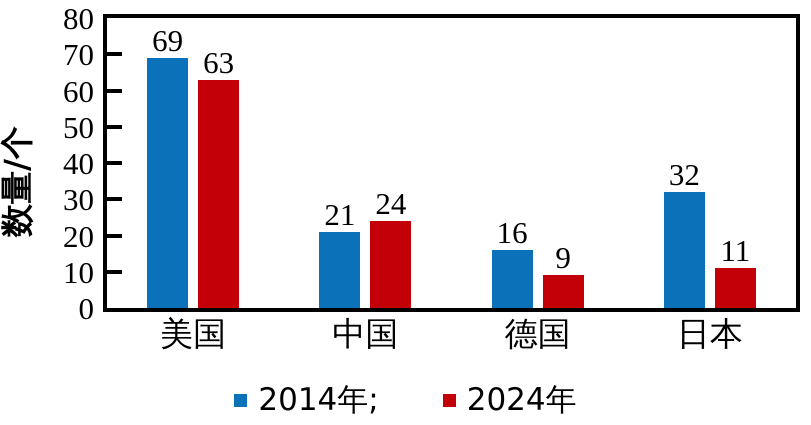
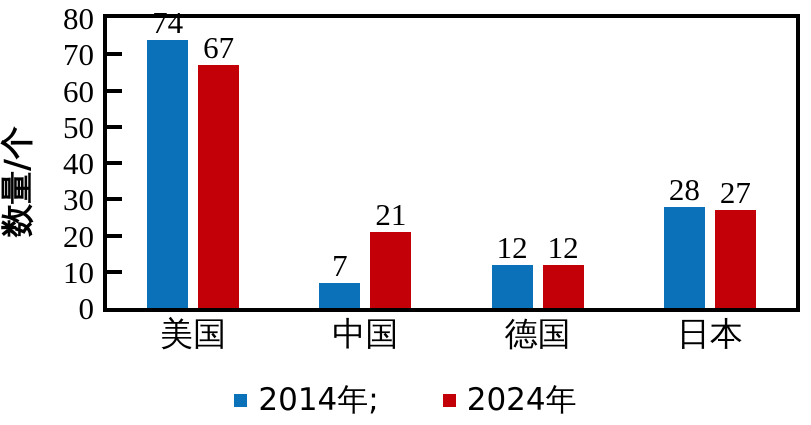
2014年;/美国: 69 -> 74
2024年/美国: 63 -> 67
2014年;/中国: 21 -> 7
2024年/中国: 24 -> 21
2014年;/德国: 16 -> 12
2024年/德国: 9 -> 12
2014年;/日本: 32 -> 28
2024年/日本: 11 -> 27
